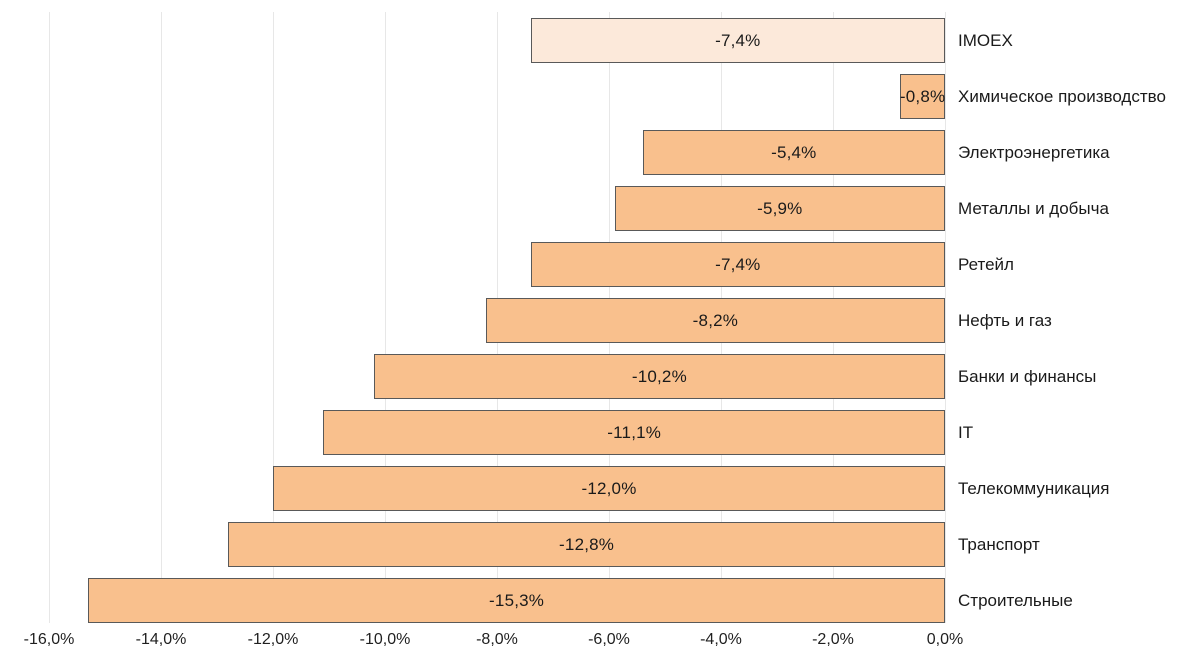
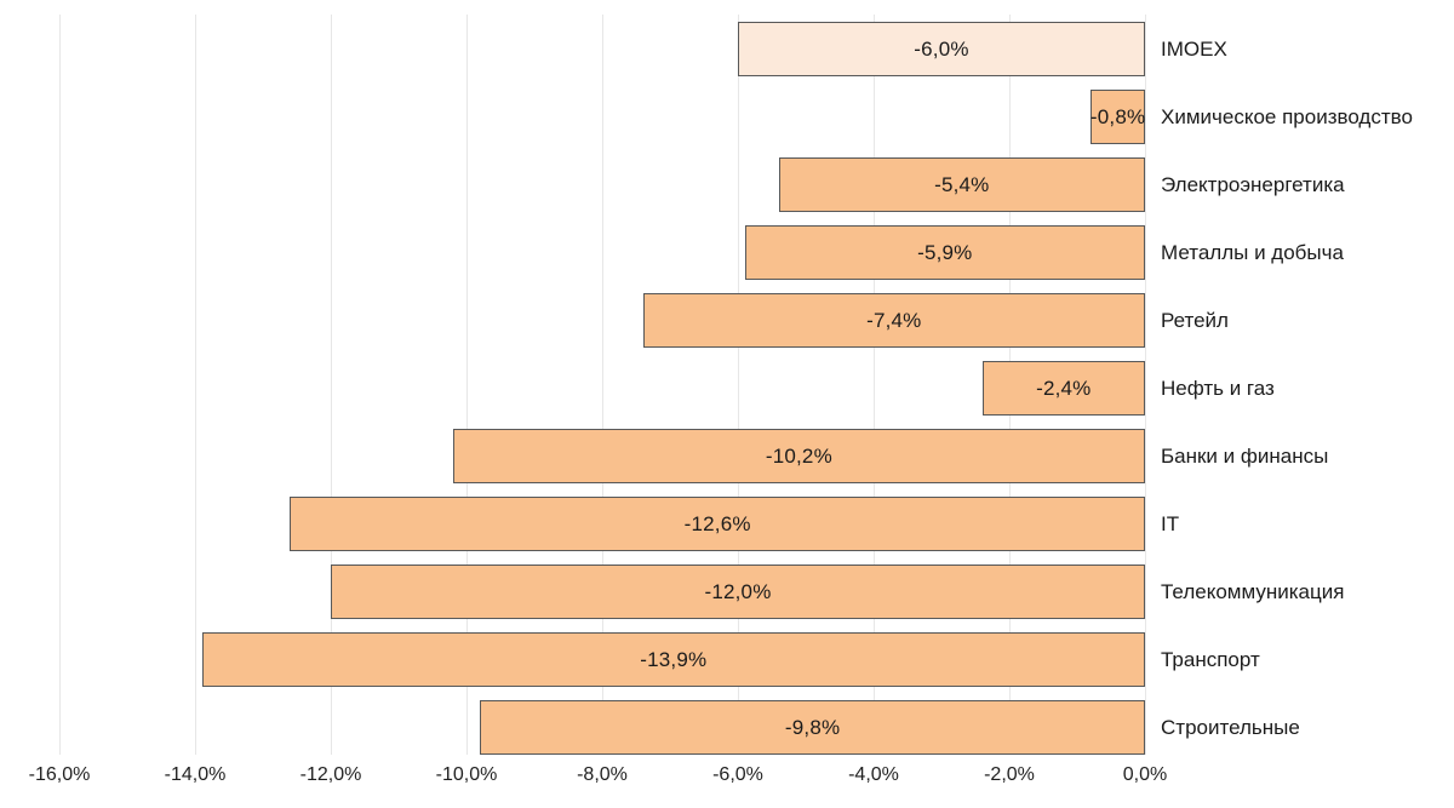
IMOEX: -7,4% -> -6,0%
Нефть и газ: -8,2% -> -2,4%
IT: -11,1% -> -12,6%
Транспорт: -12,8% -> -13,9%
Строительные: -15,3% -> -9,8%
